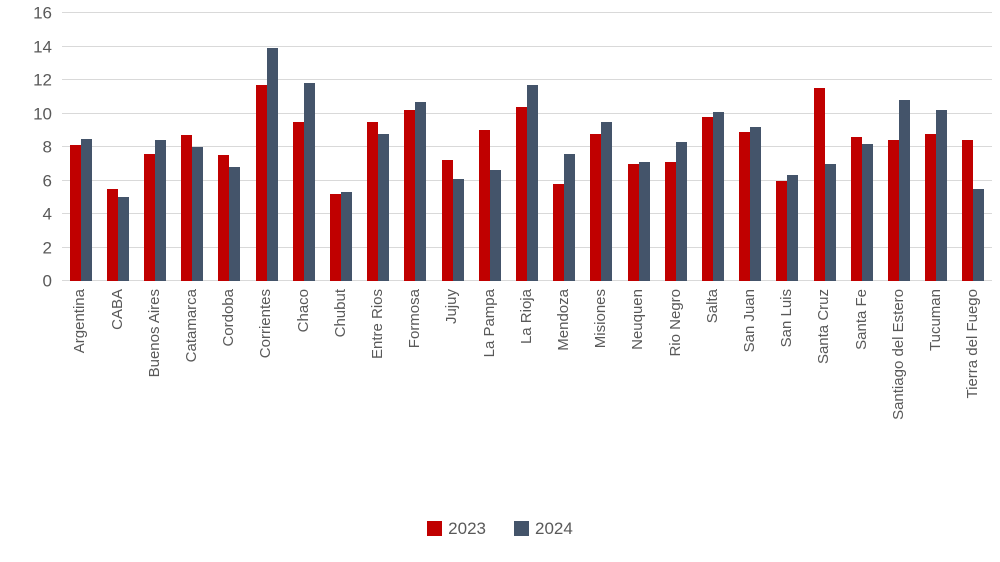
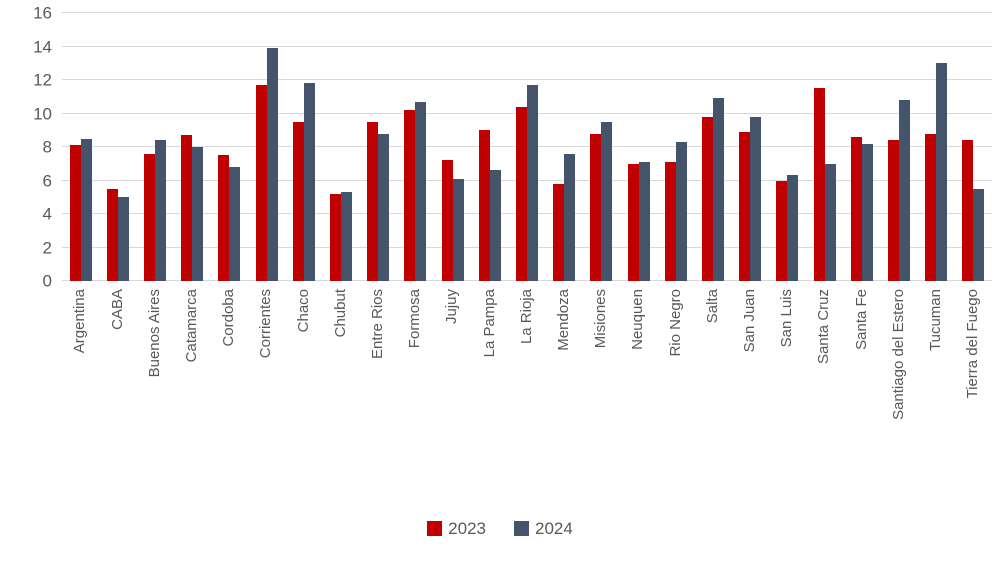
2024/Salta: 10.1 -> 10.9
2024/San Juan: 9.2 -> 9.8
2024/Tucuman: 10.2 -> 13.0
